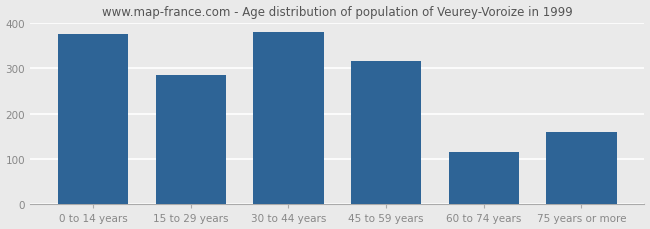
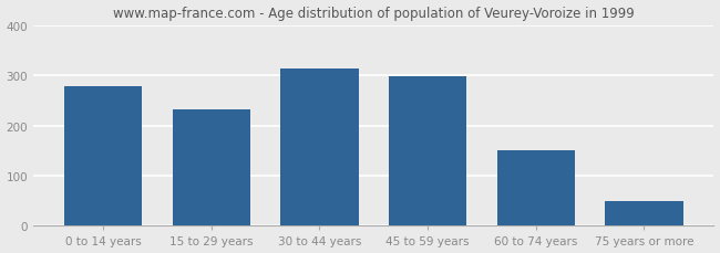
0 to 14 years: 375 -> 278
15 to 29 years: 285 -> 233
30 to 44 years: 380 -> 314
45 to 59 years: 315 -> 298
60 to 74 years: 115 -> 150
75 years or more: 160 -> 50
